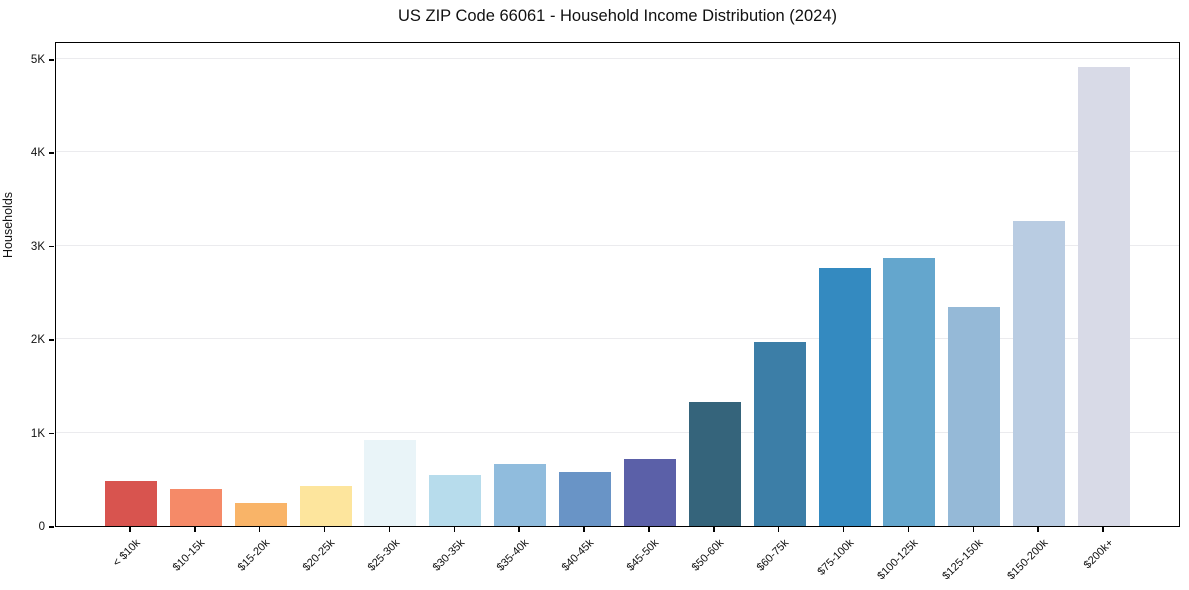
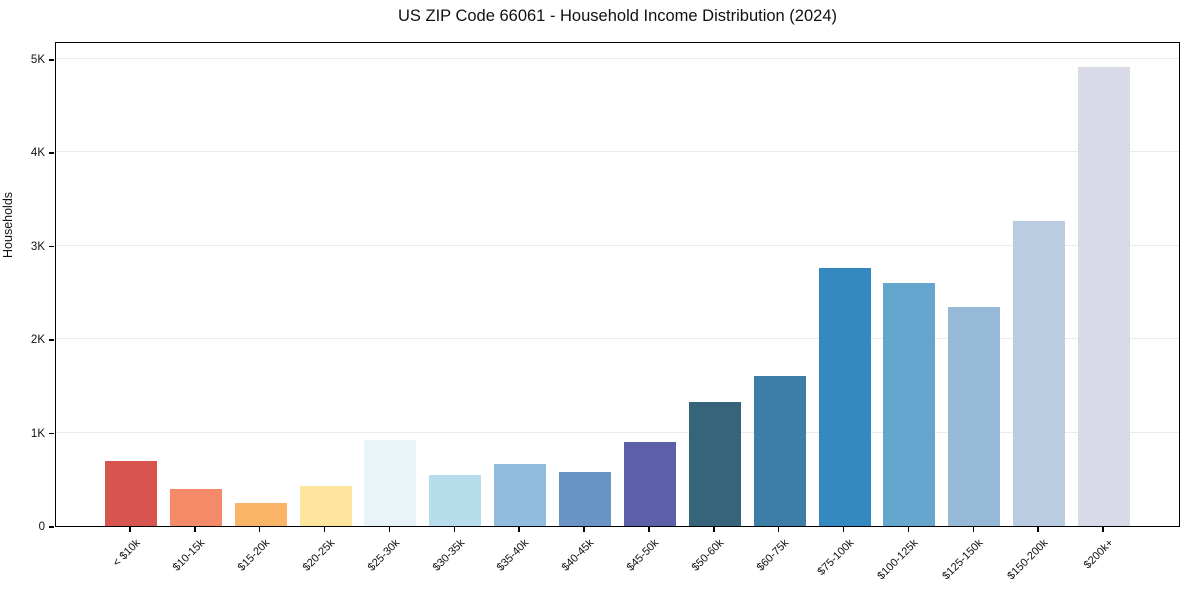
< $10k: 0.5K -> 0.7K
$45-50k: 0.7K -> 0.9K
$60-75k: 2.0K -> 1.6K
$100-125k: 2.9K -> 2.6K
